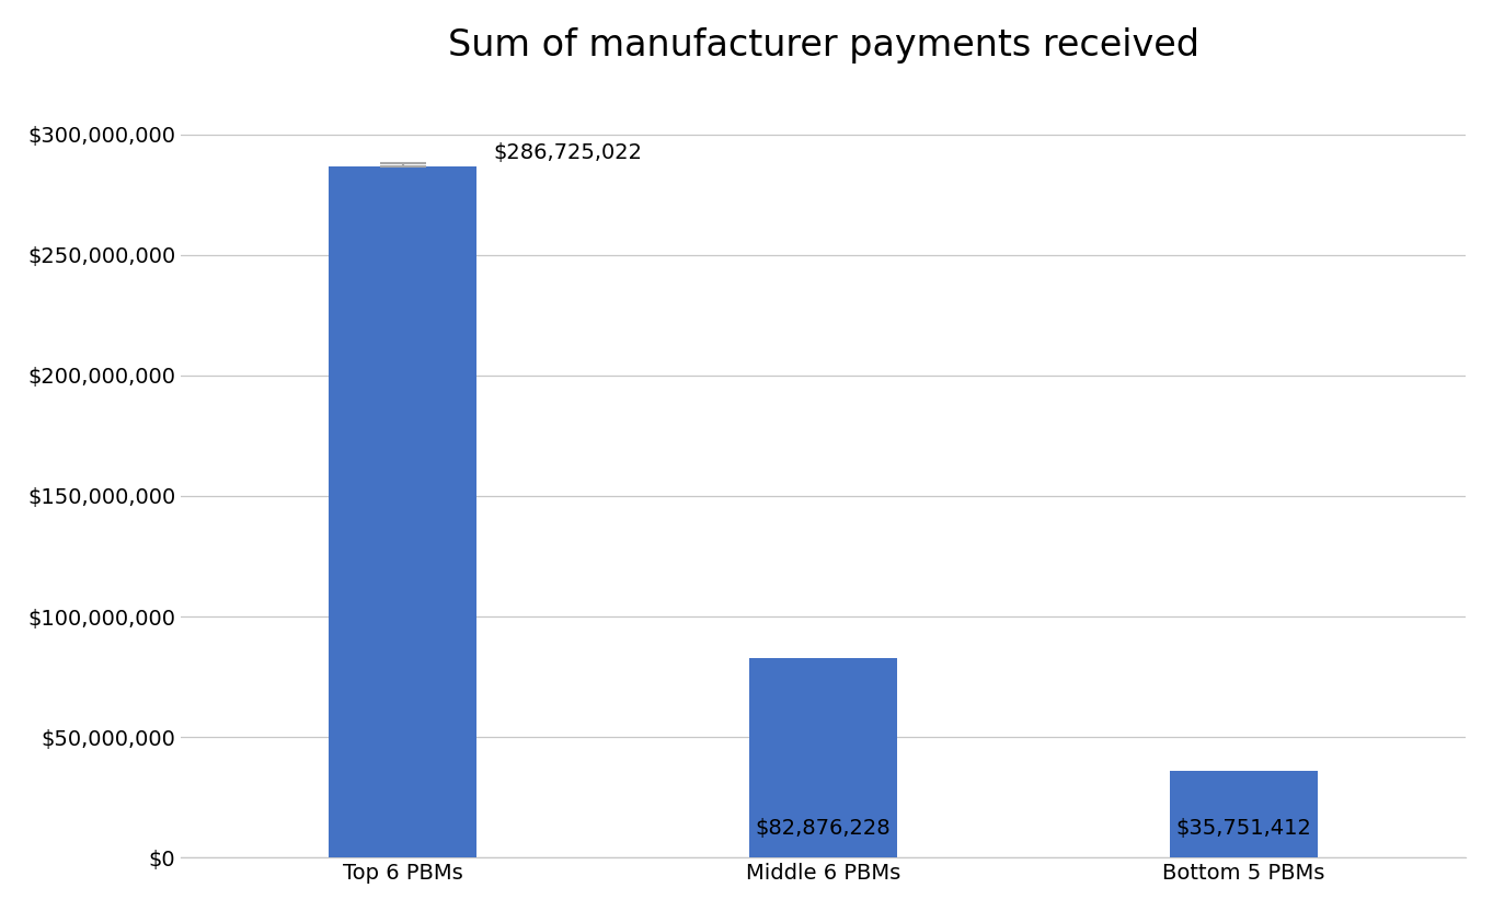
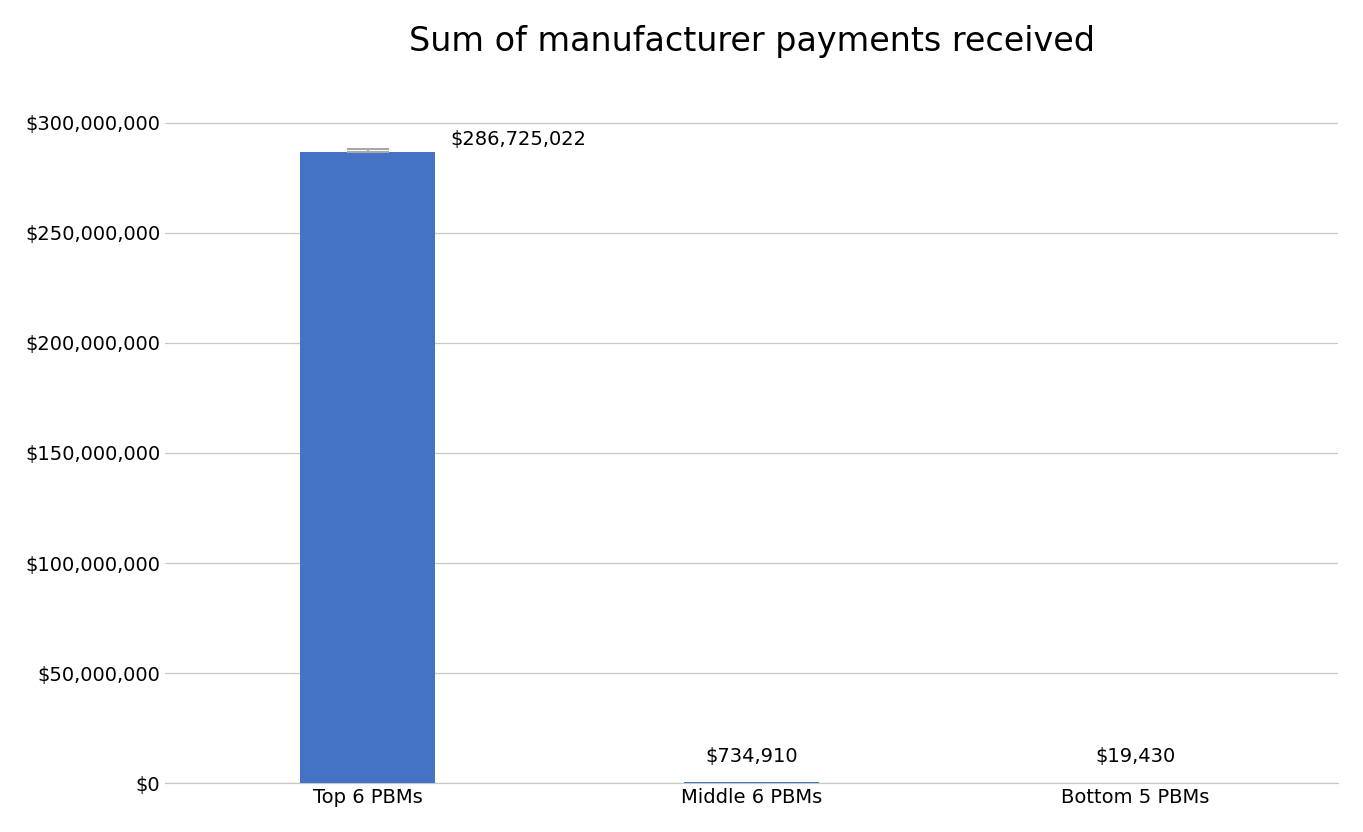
Middle 6 PBMs: $82,876,228 -> $734,910
Bottom 5 PBMs: $35,751,412 -> $19,430
